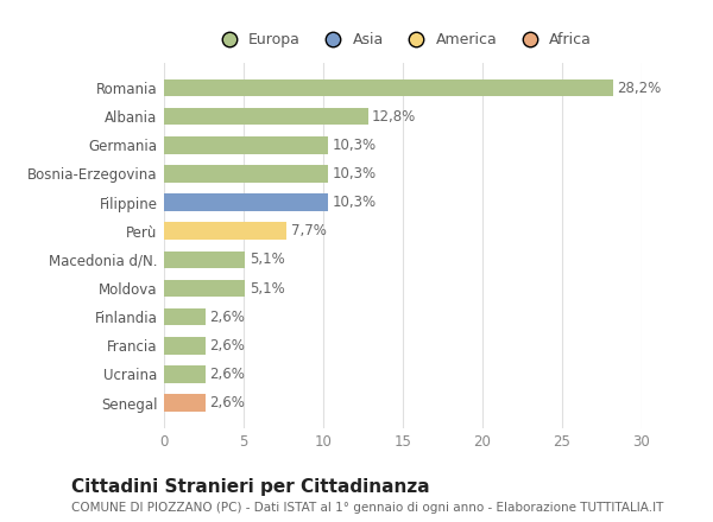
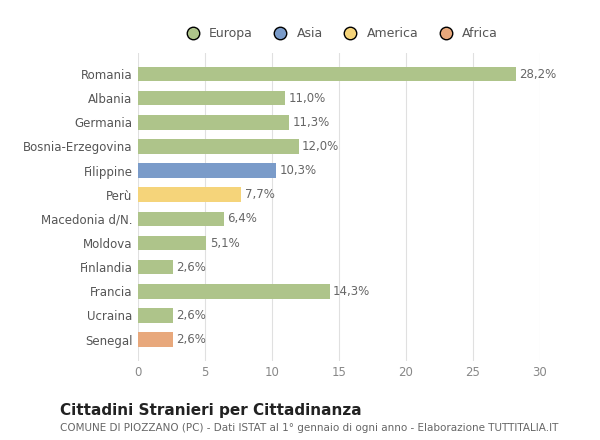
Albania: 12,8% -> 11,0%
Germania: 10,3% -> 11,3%
Bosnia-Erzegovina: 10,3% -> 12,0%
Macedonia d/N.: 5,1% -> 6,4%
Francia: 2,6% -> 14,3%
